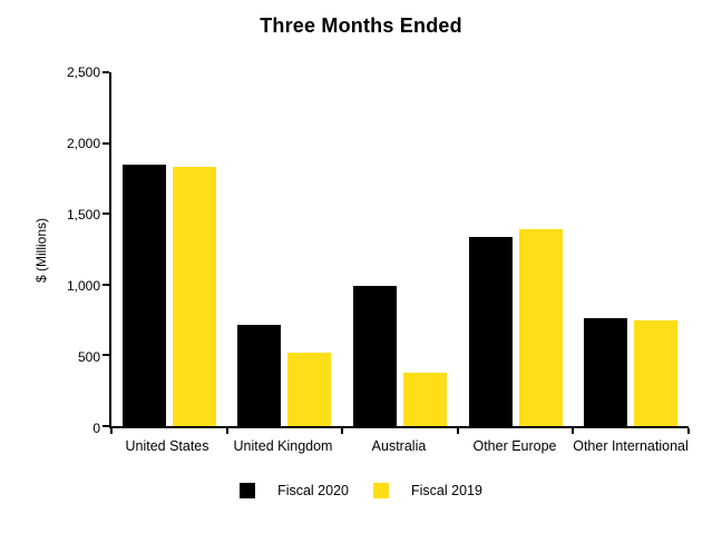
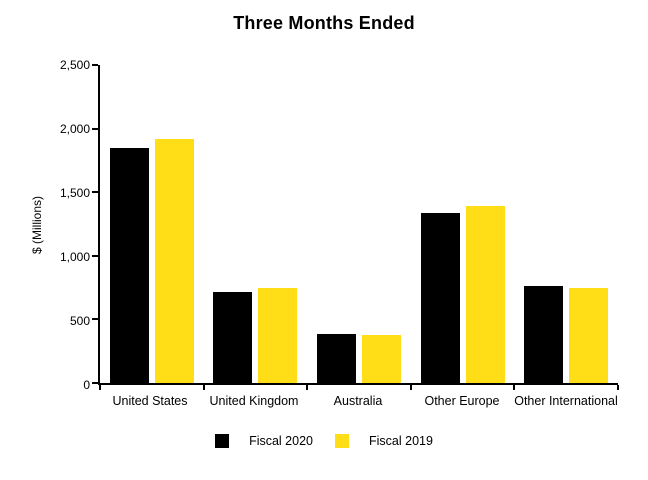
Fiscal 2019/United States: 1830 -> 1920
Fiscal 2019/United Kingdom: 520 -> 750
Fiscal 2020/Australia: 990 -> 380
